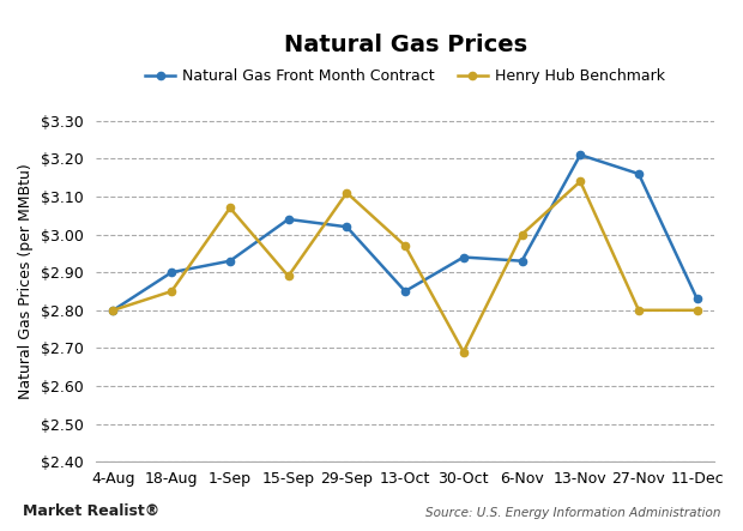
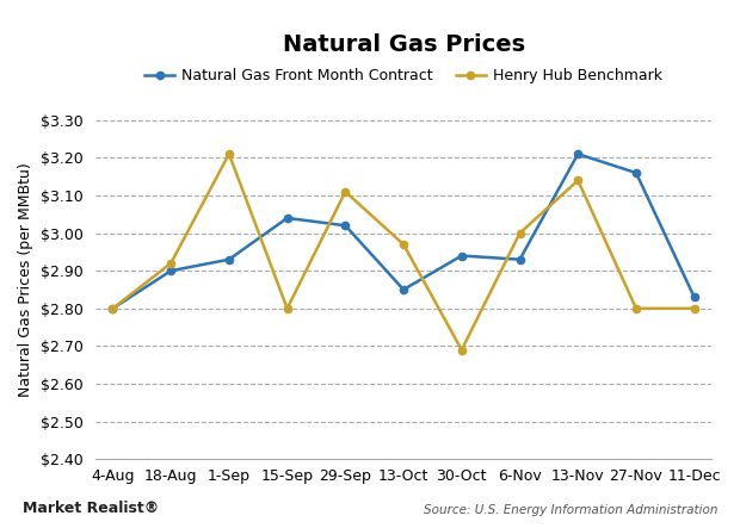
Henry Hub Benchmark/18-Aug: $2.85 -> $2.92
Henry Hub Benchmark/1-Sep: $3.07 -> $3.21
Henry Hub Benchmark/15-Sep: $2.89 -> $2.80
